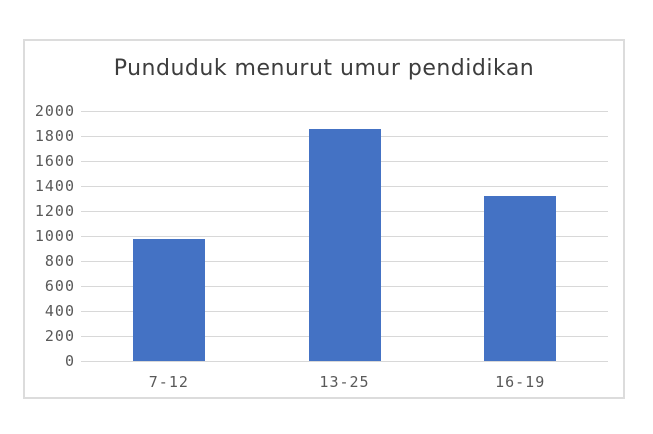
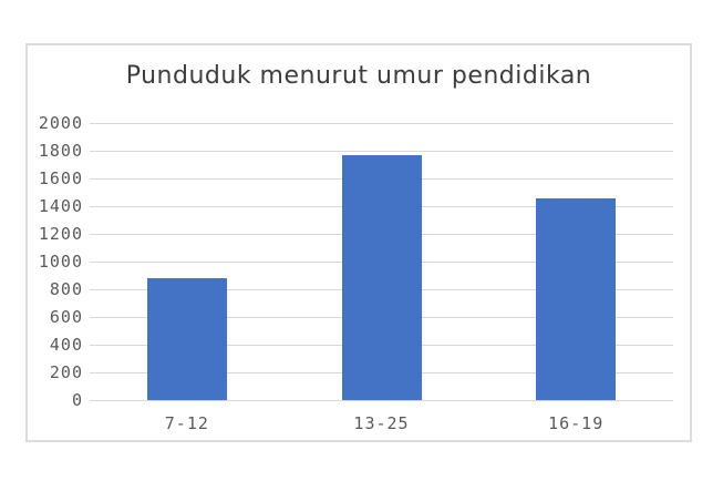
7-12: 980 -> 880
13-25: 1860 -> 1770
16-19: 1320 -> 1460
